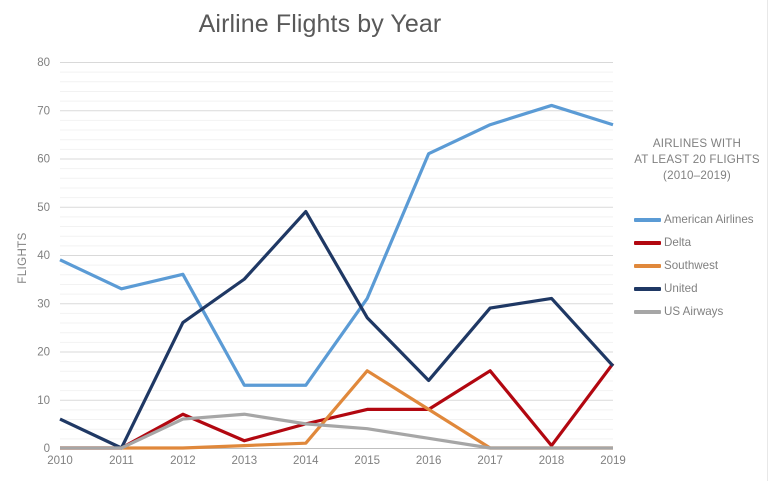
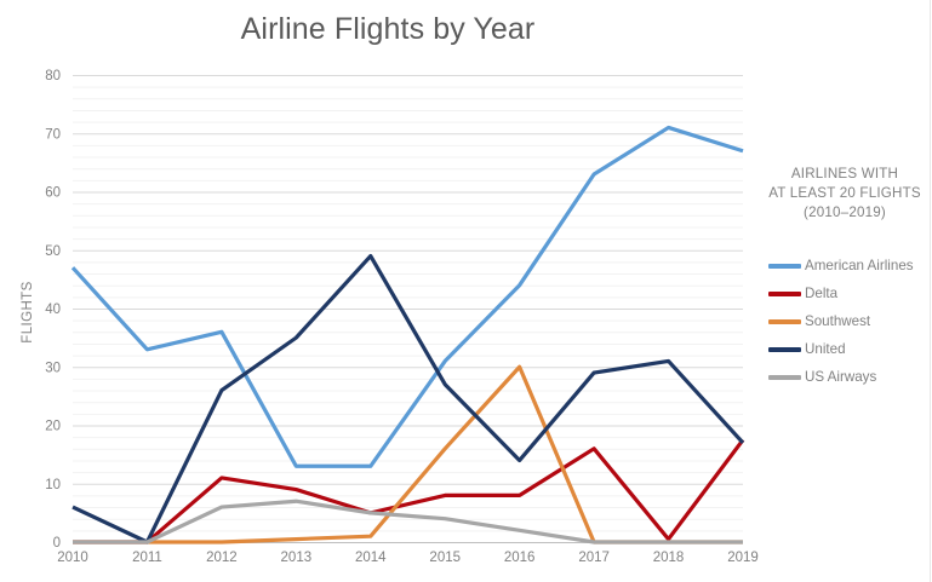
American Airlines/2010: 39 -> 47
Delta/2012: 7 -> 11
Delta/2013: 2 -> 9
American Airlines/2016: 61 -> 44
Southwest/2016: 8 -> 30
American Airlines/2017: 67 -> 63
